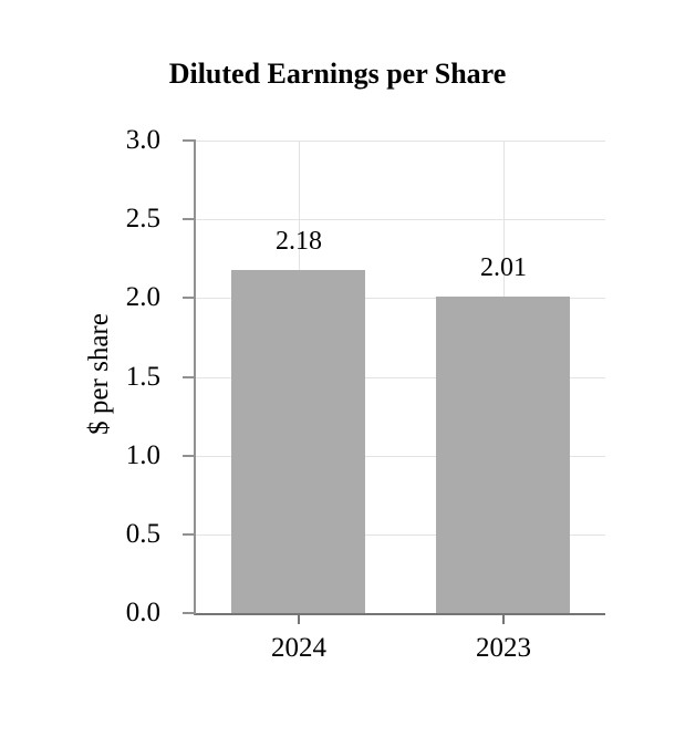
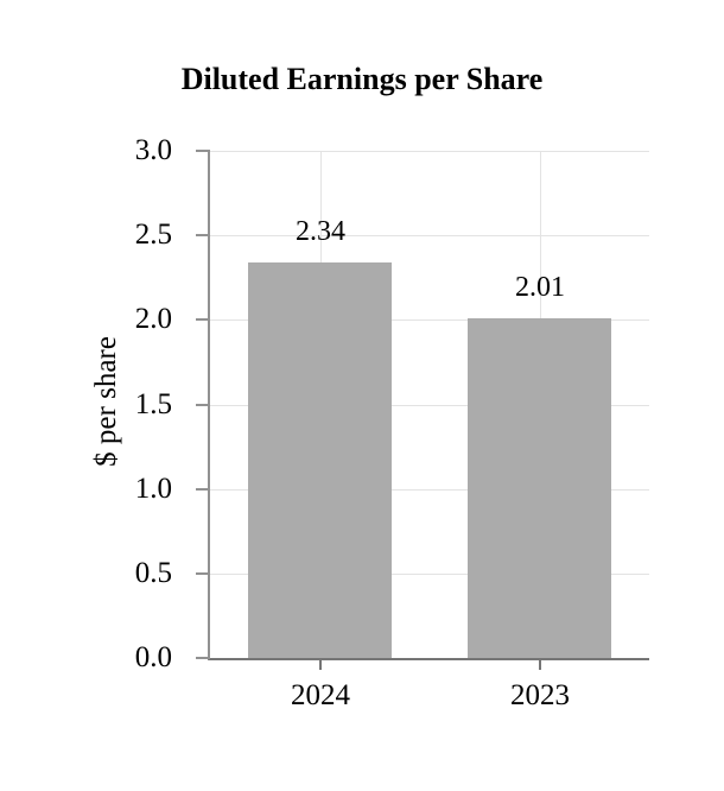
2024: 2.18 -> 2.34
